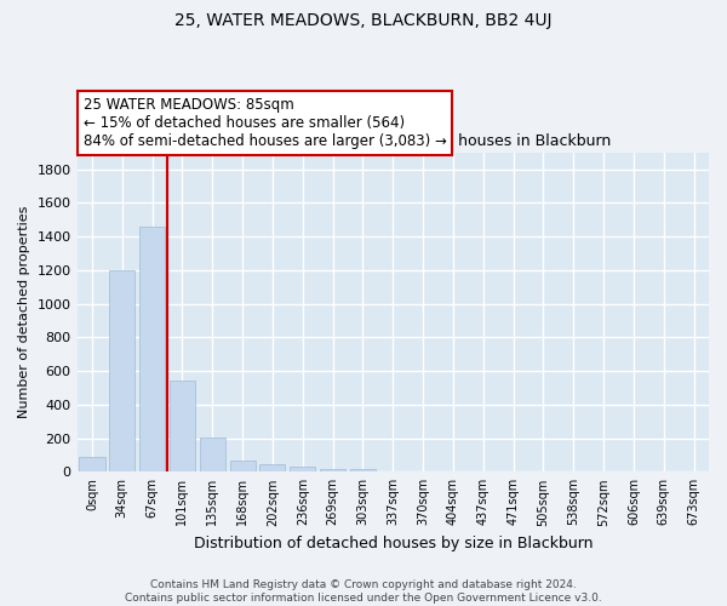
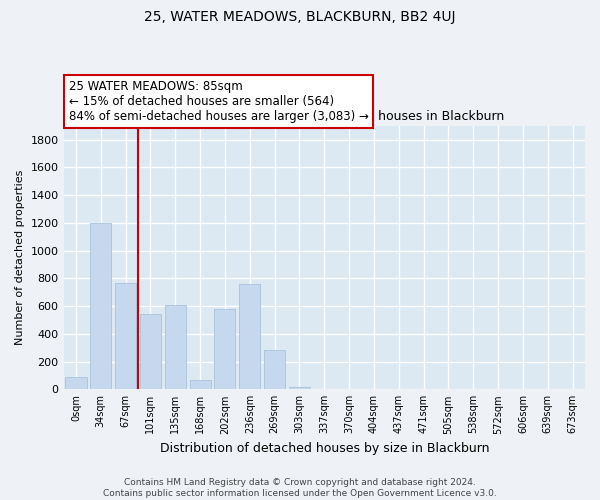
67sqm: 1460 -> 770
135sqm: 200 -> 610
202sqm: 40 -> 580
236sqm: 30 -> 760
269sqm: 20 -> 280
